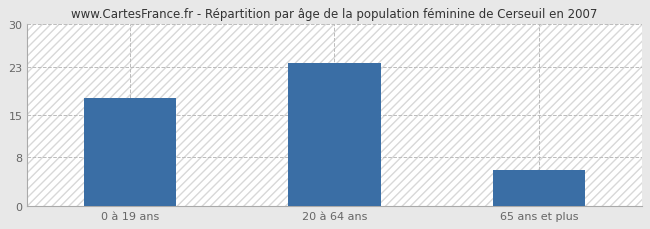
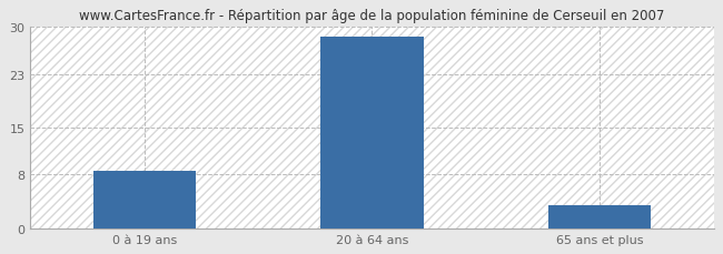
0 à 19 ans: 17.8 -> 8.5
20 à 64 ans: 23.6 -> 28.5
65 ans et plus: 6.0 -> 3.5
